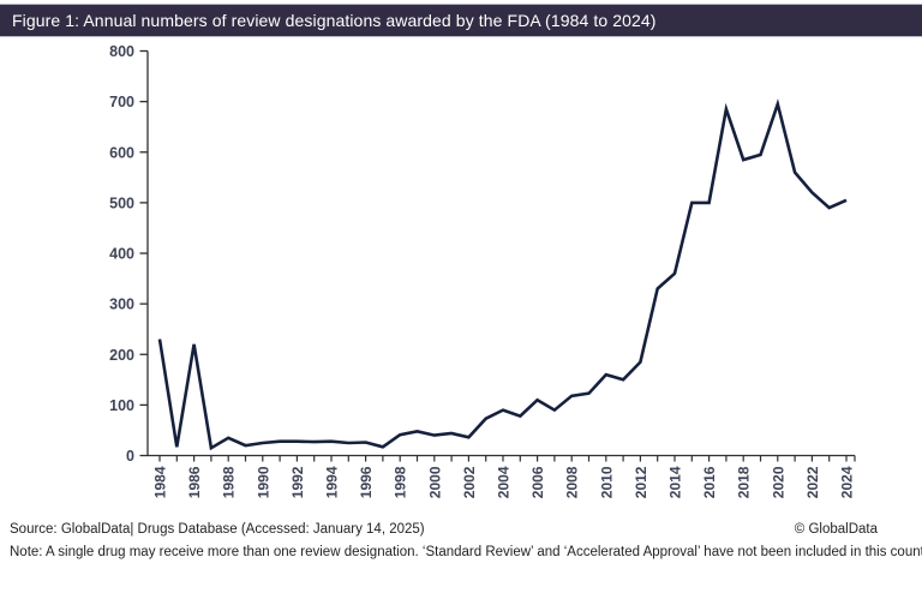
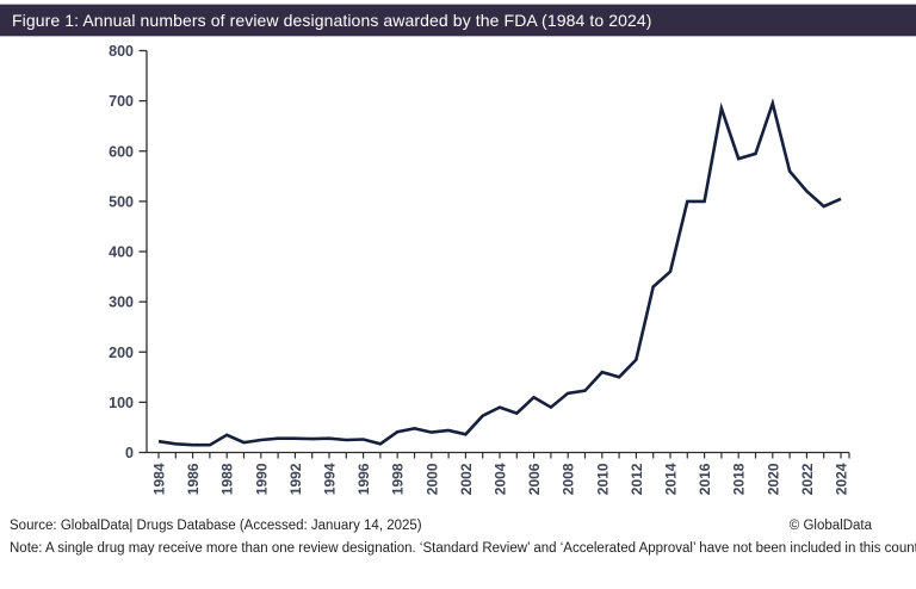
1984: 230 -> 20
1986: 220 -> 20
